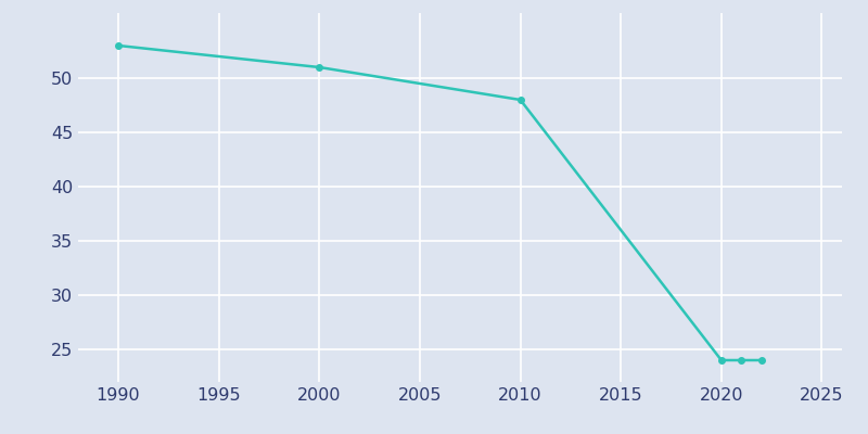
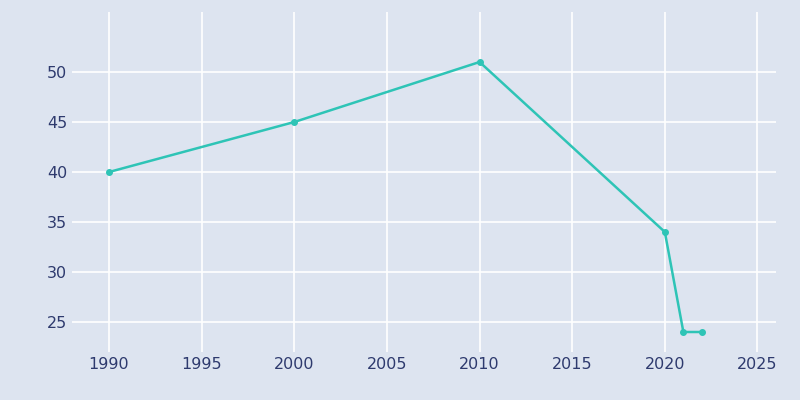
1990: 53 -> 40
2000: 51 -> 45
2010: 48 -> 51
2020: 24 -> 34
